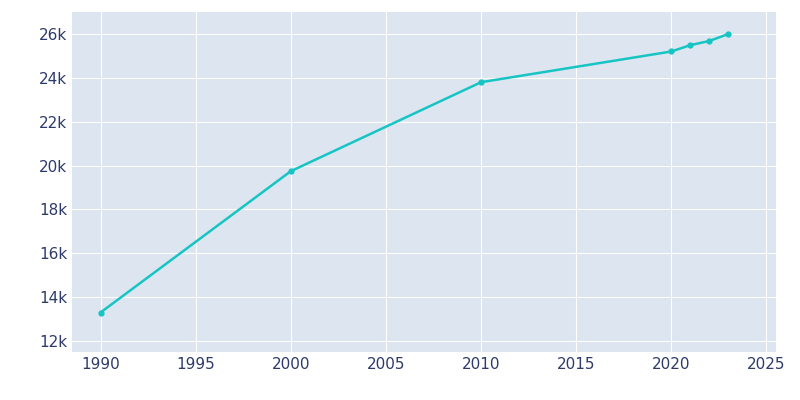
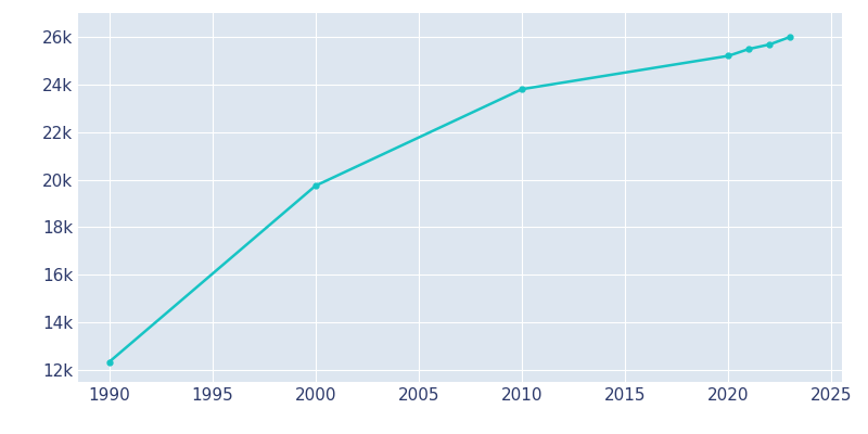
1990: 13.30k -> 12.34k
